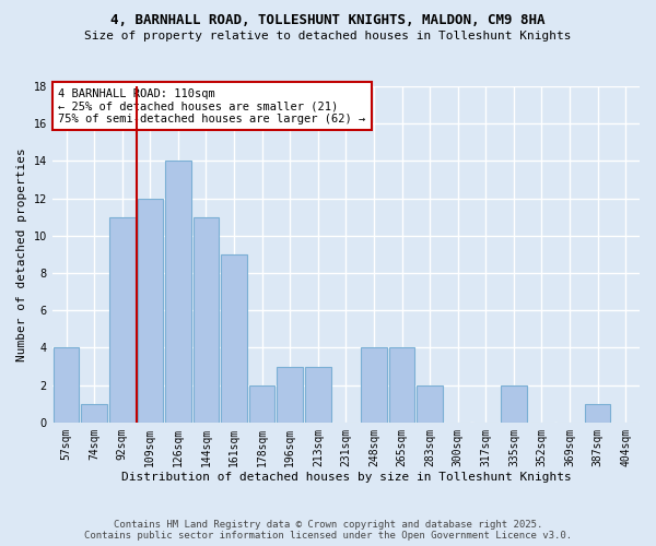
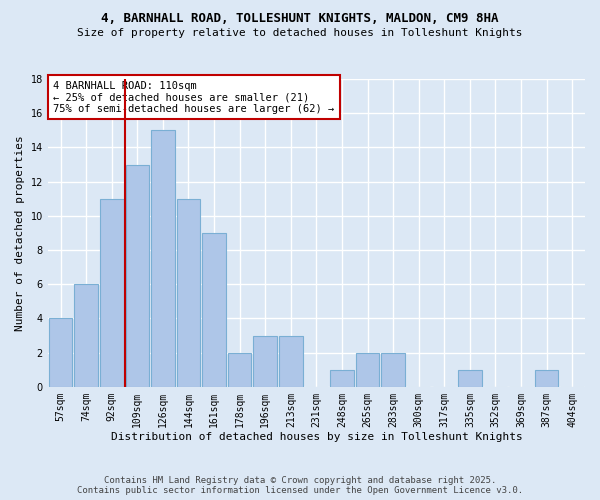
74sqm: 1 -> 6
109sqm: 12 -> 13
126sqm: 14 -> 15
248sqm: 4 -> 1
265sqm: 4 -> 2
335sqm: 2 -> 1
